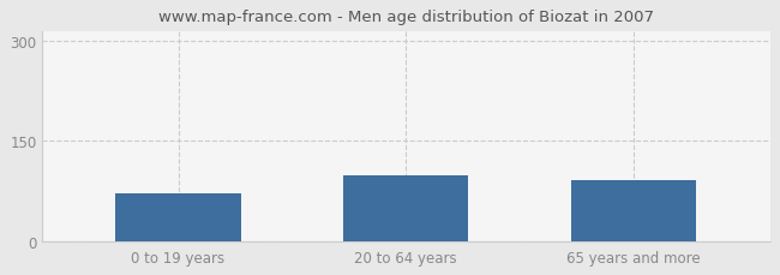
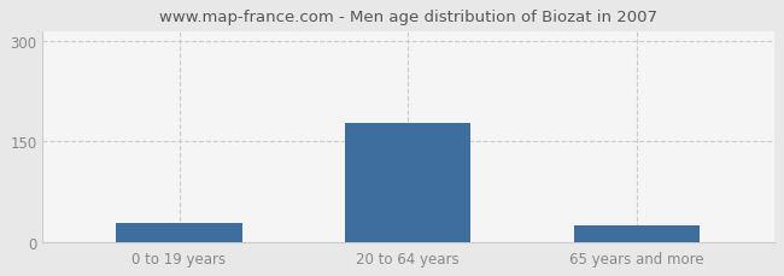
0 to 19 years: 72 -> 28
20 to 64 years: 98 -> 178
65 years and more: 92 -> 25
